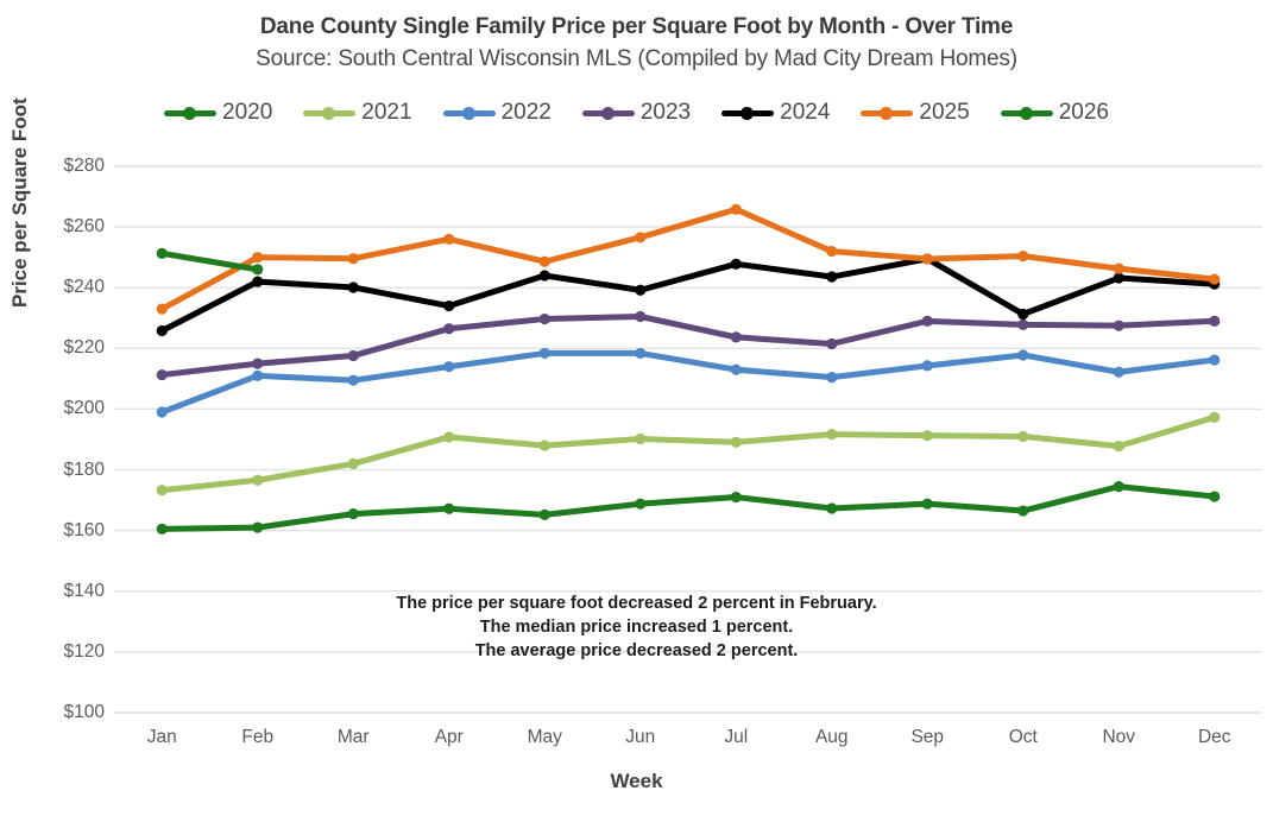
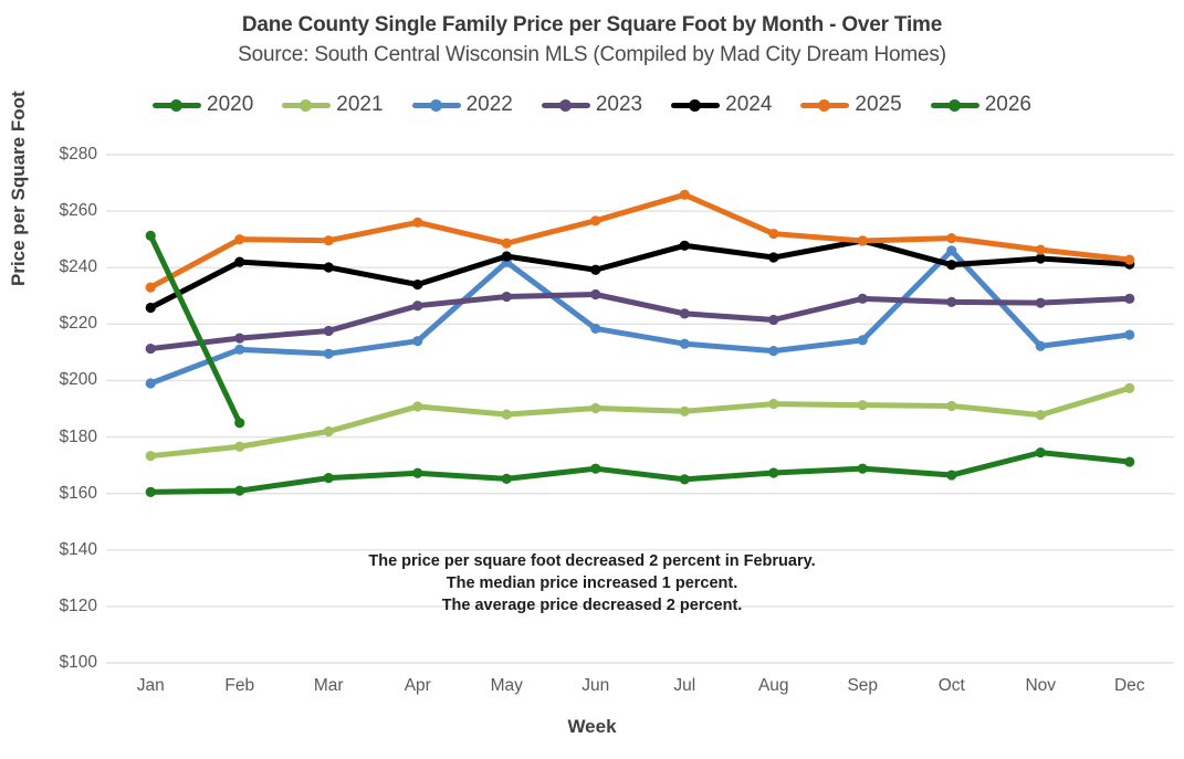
2026/Feb: $246 -> $185
2022/May: $218 -> $242
2020/Jul: $171 -> $165
2022/Oct: $218 -> $246
2024/Oct: $231 -> $241
